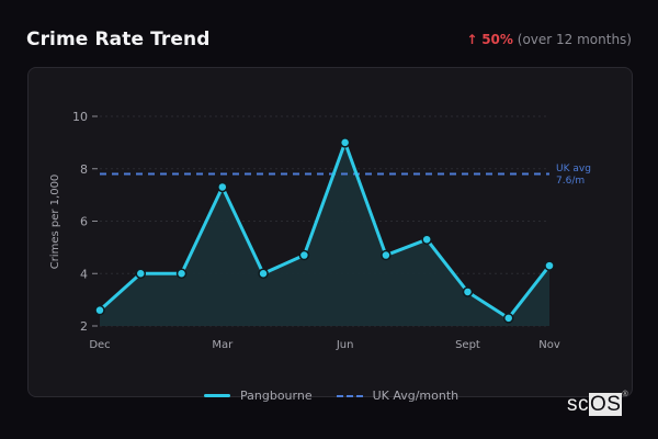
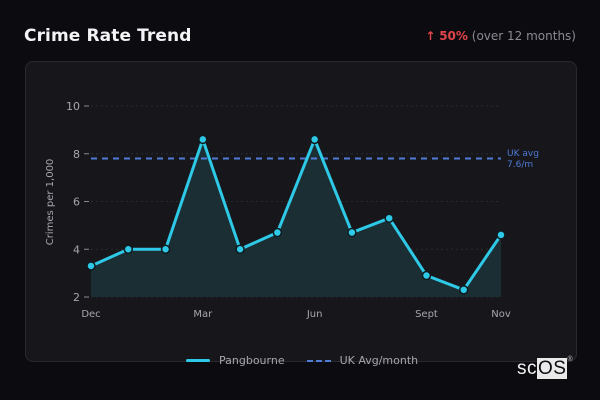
Pangbourne/Dec: 2.6 -> 3.3
Pangbourne/Mar: 7.3 -> 8.6
UK Avg/month/Mar: 7.8 -> 8.5
Pangbourne/Jun: 9.0 -> 8.6
UK Avg/month/Jun: 7.8 -> 7.2
Pangbourne/Sept: 3.3 -> 2.9
UK Avg/month/Sept: 7.8 -> 8.1
Pangbourne/Nov: 4.3 -> 4.6
UK Avg/month/Nov: 7.8 -> 6.7
